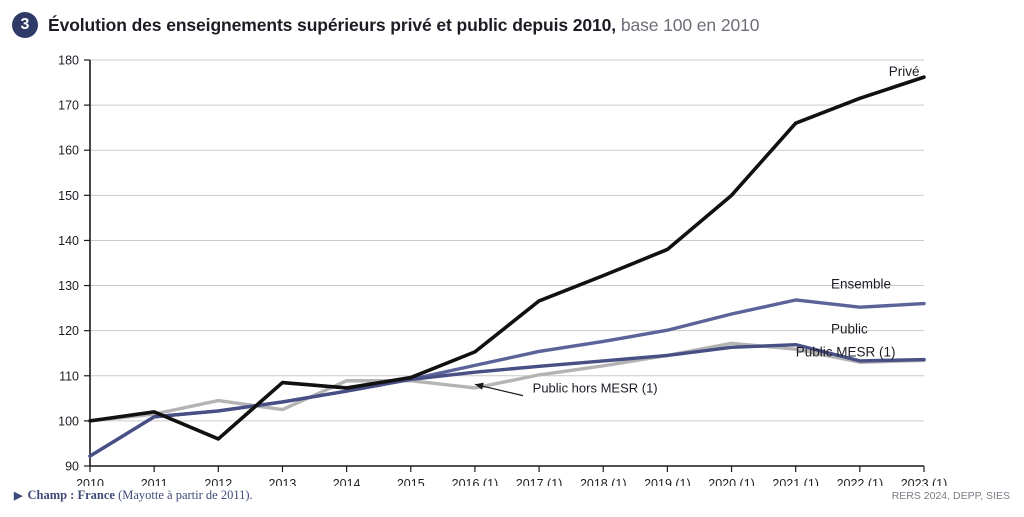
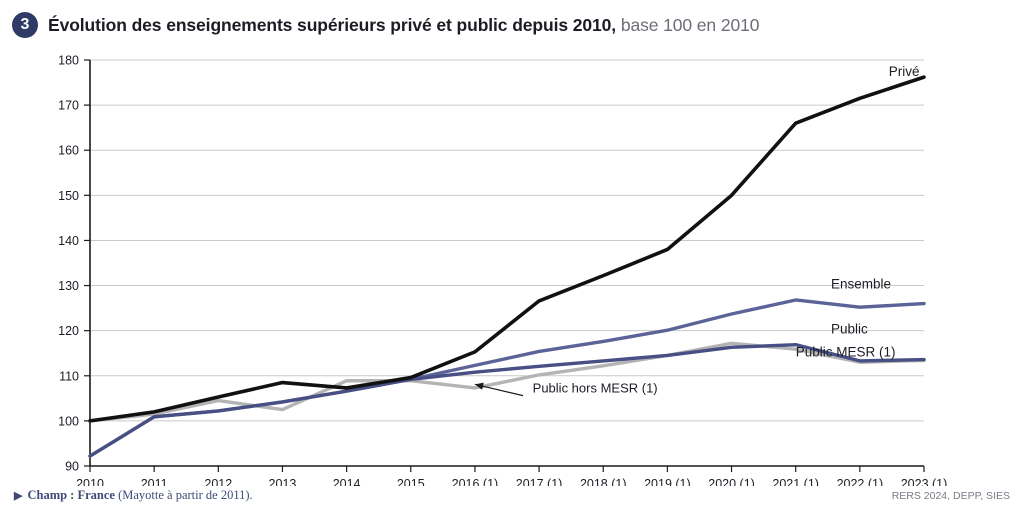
Privé/2012: 96 -> 105
